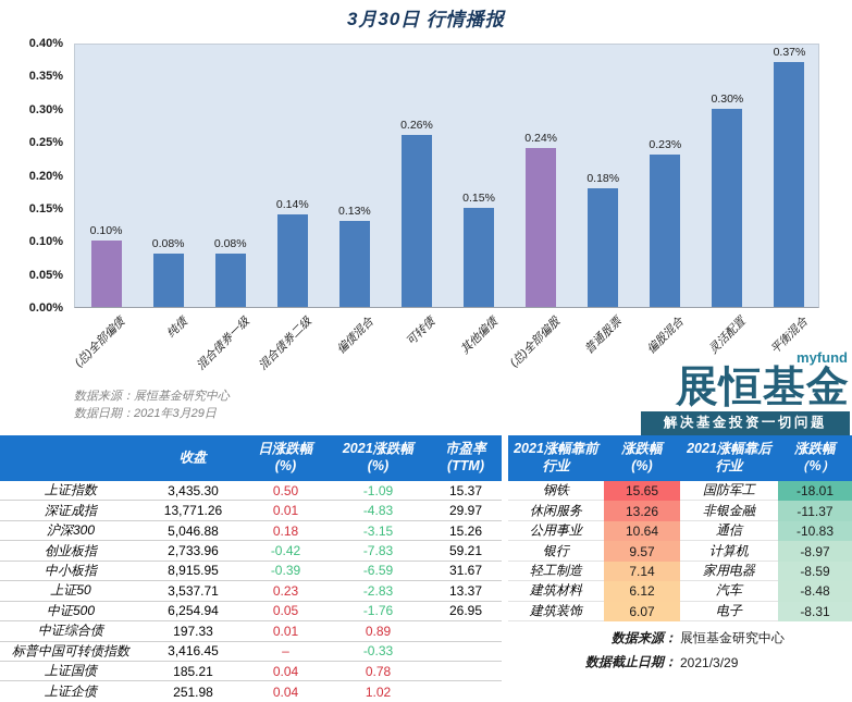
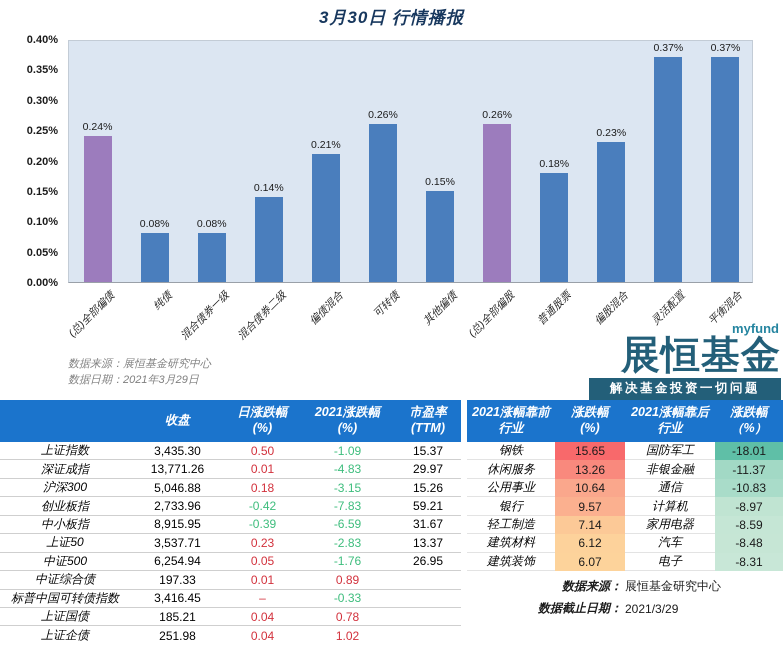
(总)全部偏债: 0.10% -> 0.24%
偏债混合: 0.13% -> 0.21%
(总)全部偏股: 0.24% -> 0.26%
灵活配置: 0.30% -> 0.37%
